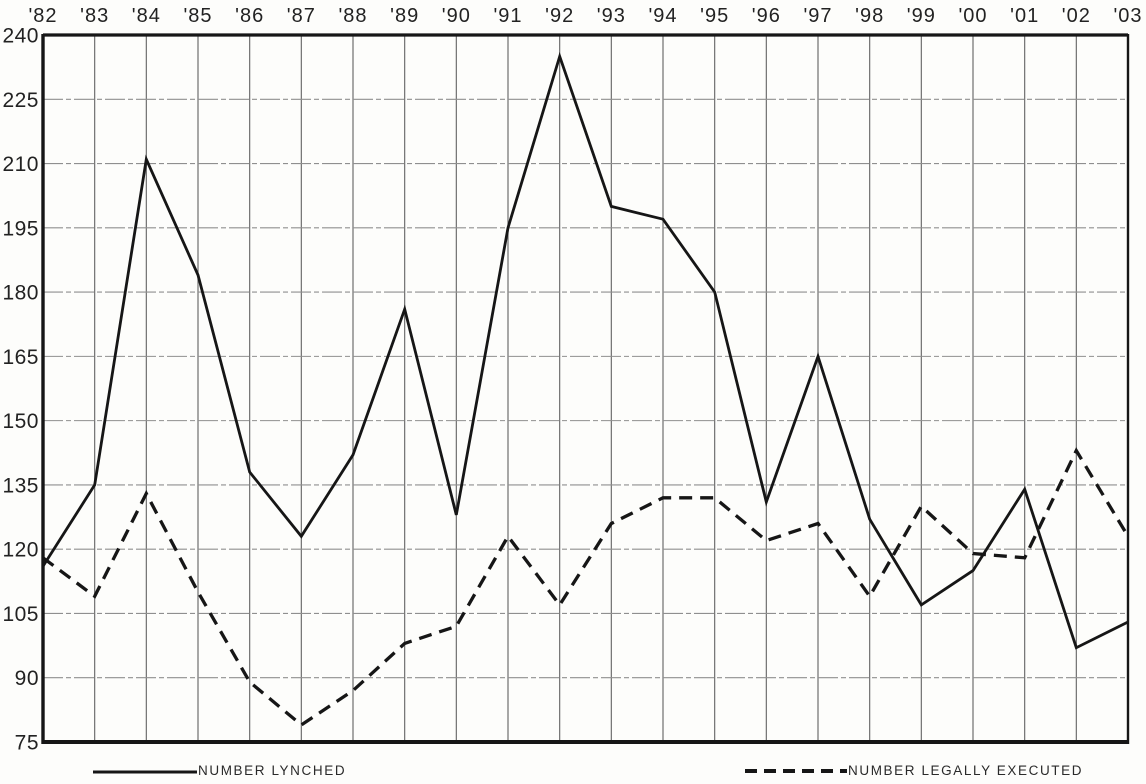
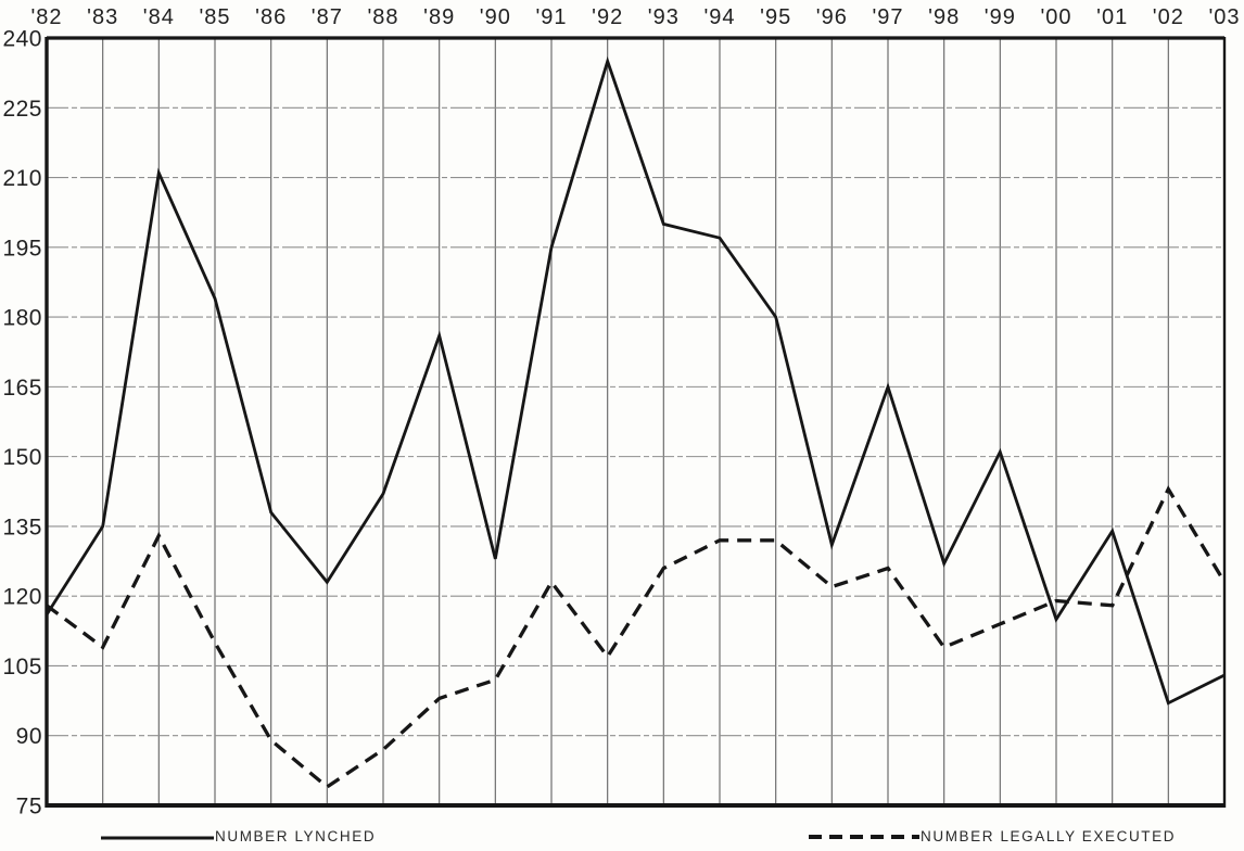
NUMBER LYNCHED/'99: 107 -> 151
NUMBER LEGALLY EXECUTED/'99: 130 -> 114
